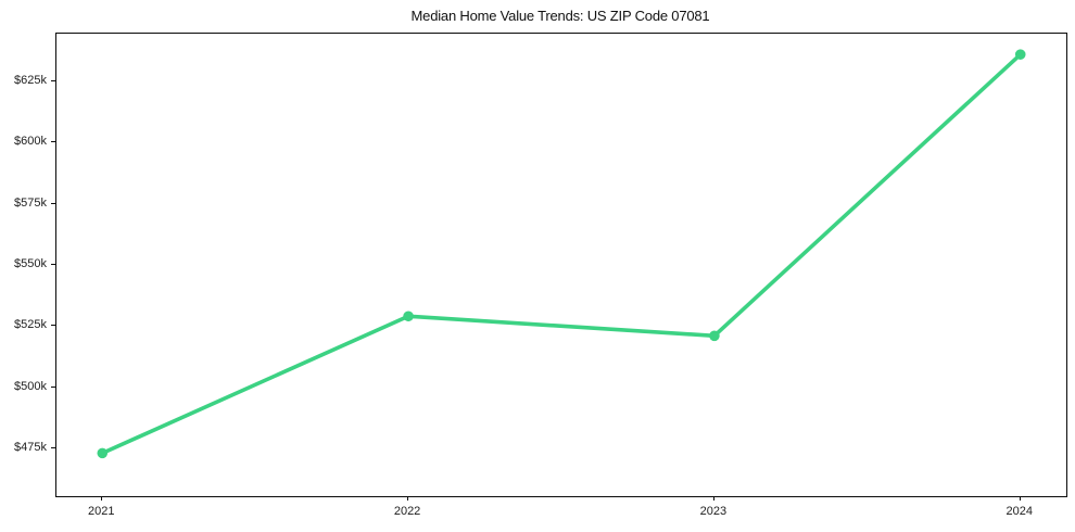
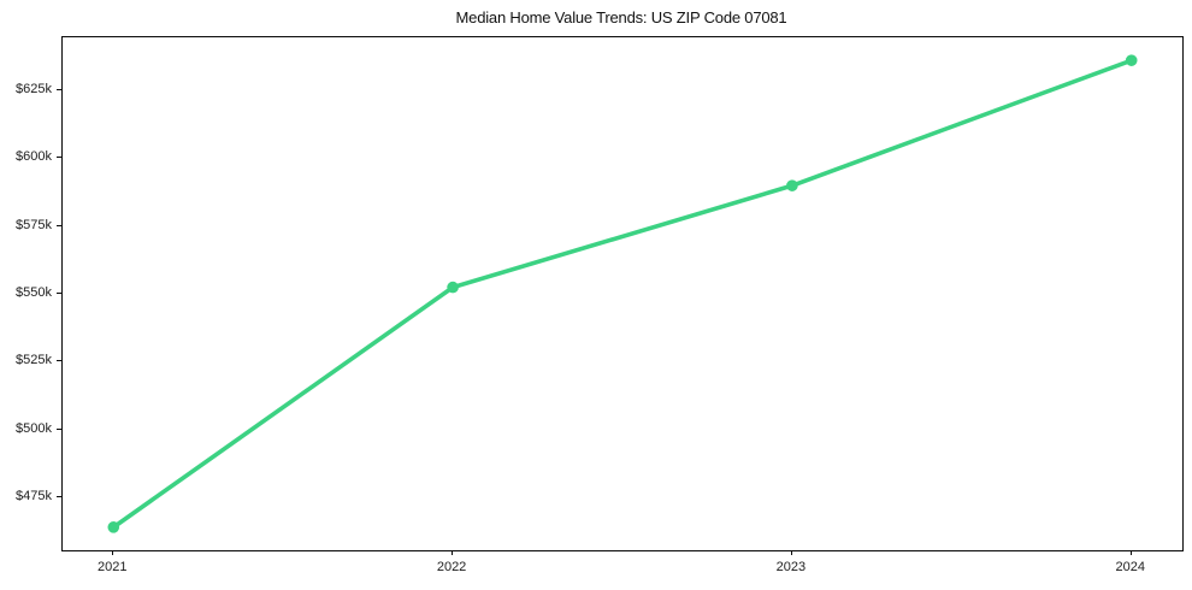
2021: $473k -> $464k
2022: $529k -> $552k
2023: $521k -> $590k
